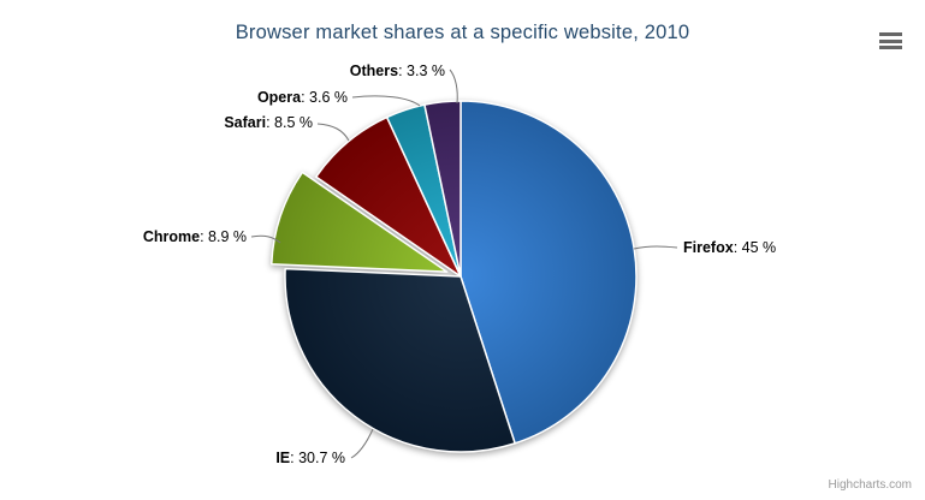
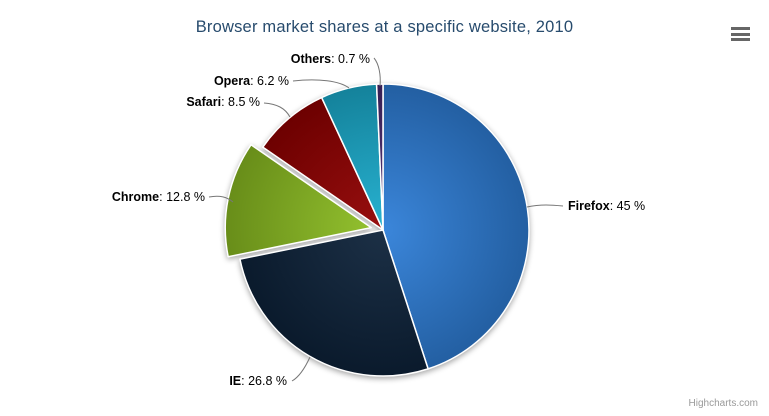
IE: 30.7 -> 26.8
Chrome: 8.9 -> 12.8
Opera: 3.6 -> 6.2
Others: 3.3 -> 0.7
